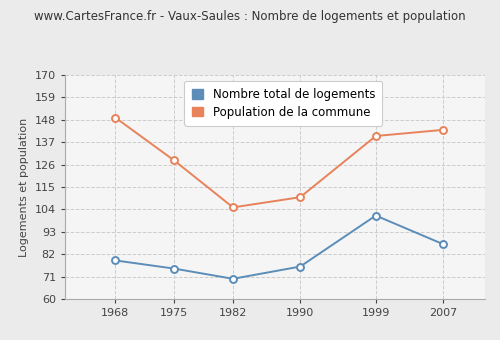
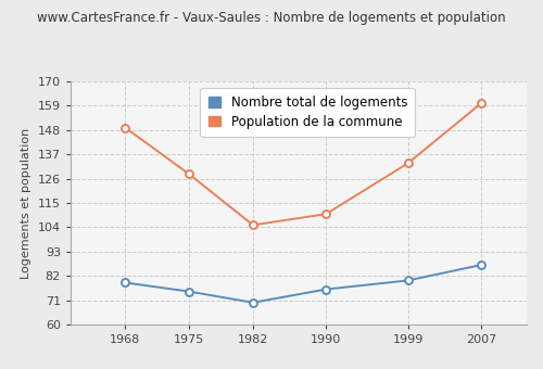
Nombre total de logements/1999: 101 -> 80
Population de la commune/1999: 140 -> 133
Population de la commune/2007: 143 -> 160
